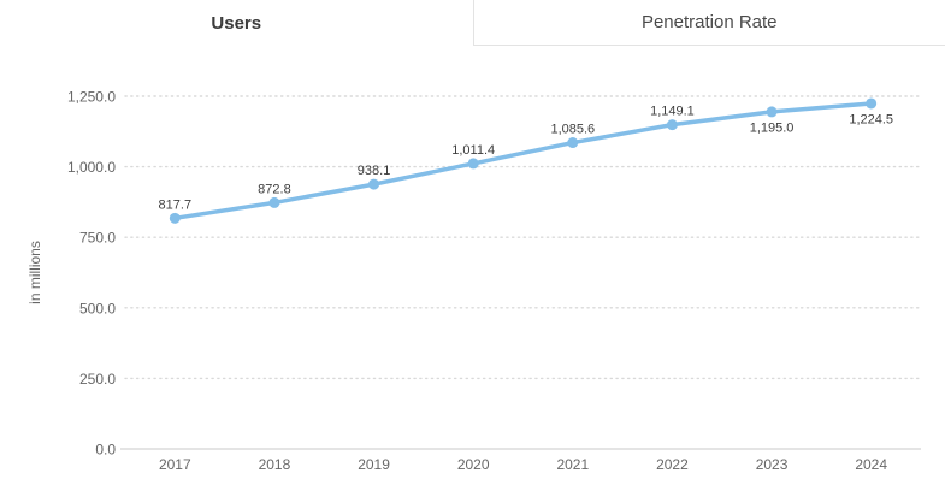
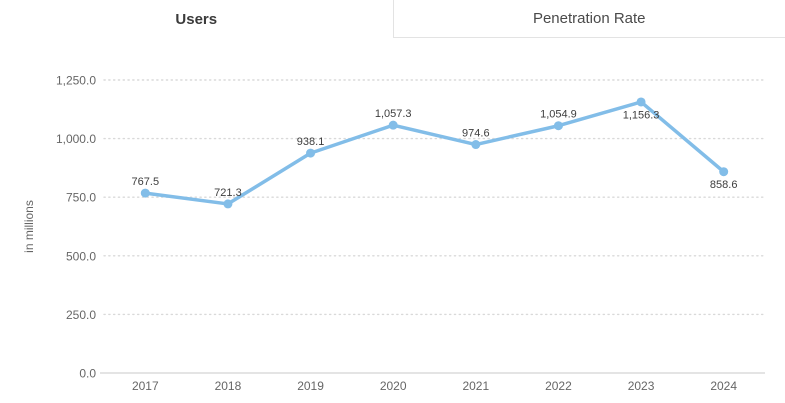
2017: 817.7 -> 767.5
2018: 872.8 -> 721.3
2020: 1,011.4 -> 1,057.3
2021: 1,085.6 -> 974.6
2022: 1,149.1 -> 1,054.9
2023: 1,195.0 -> 1,156.3
2024: 1,224.5 -> 858.6
